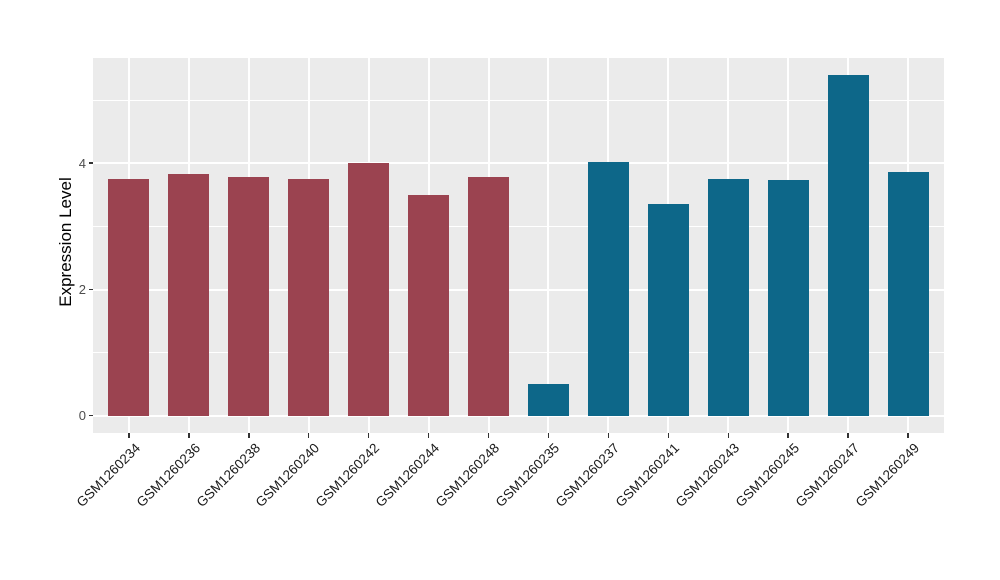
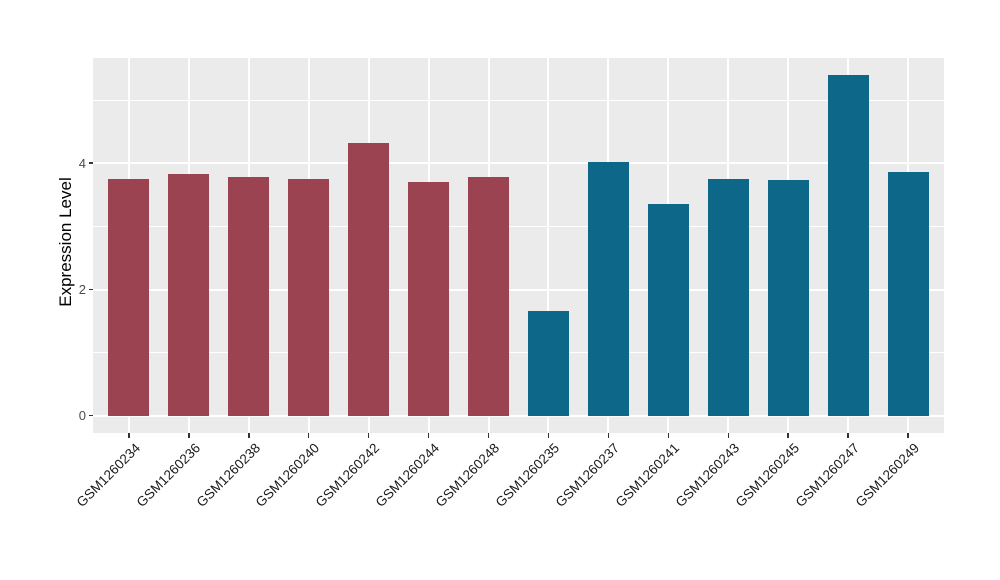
GSM1260242: 4.0 -> 4.3
GSM1260244: 3.5 -> 3.7
GSM1260235: 0.5 -> 1.7
